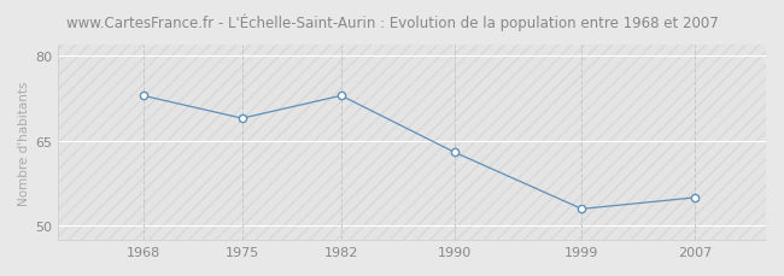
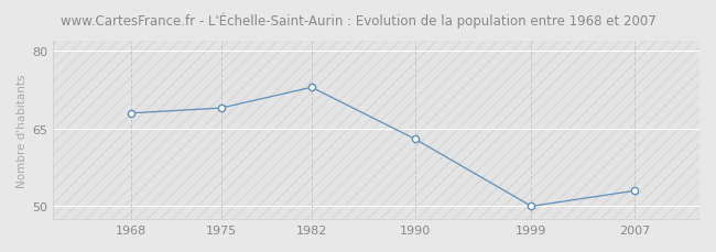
1968: 73 -> 68
1999: 53 -> 50
2007: 55 -> 53
